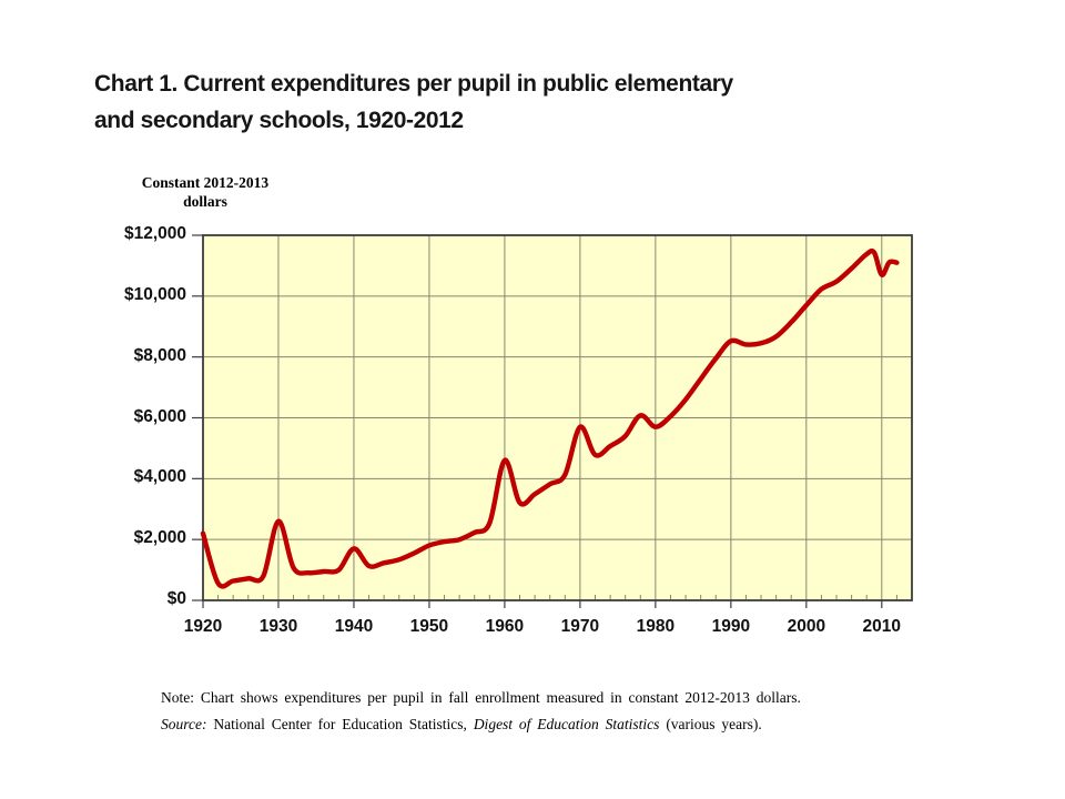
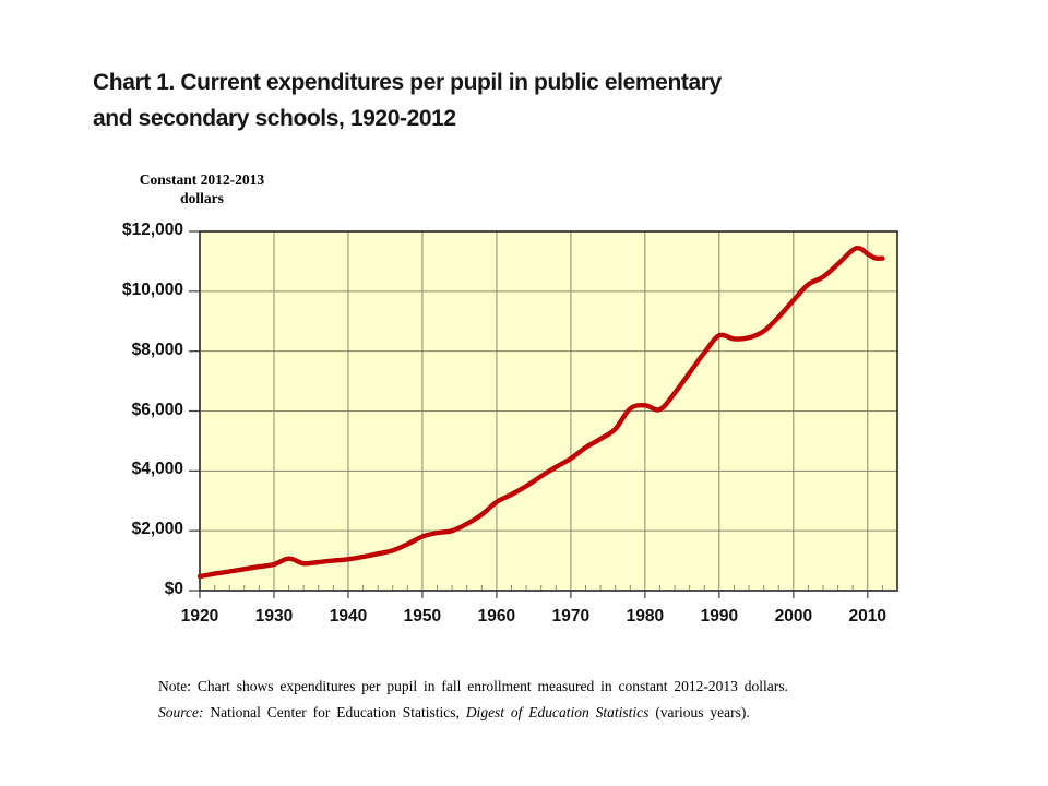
1920: $2200 -> $500
1930: $2600 -> $900
1940: $1700 -> $1000
1960: $4600 -> $3000
1970: $5700 -> $4400
1980: $5700 -> $6200
2010: $10700 -> $11200
